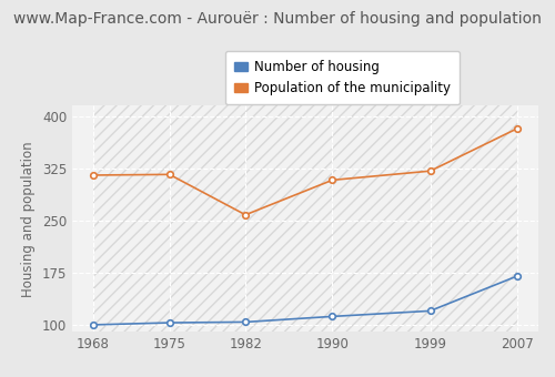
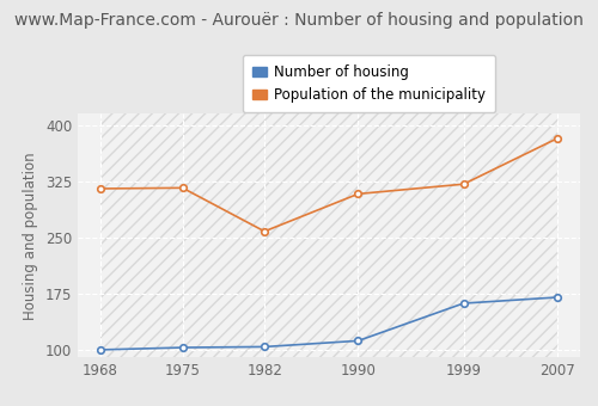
Number of housing/1999: 120 -> 162
